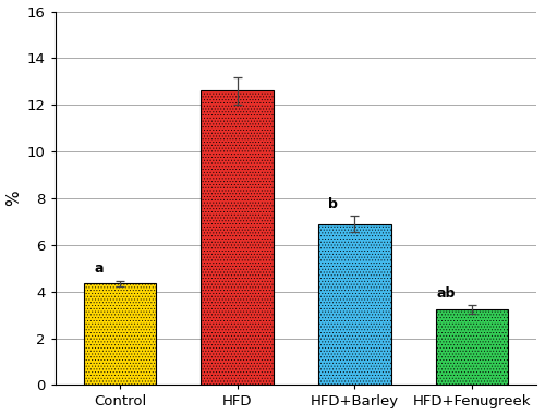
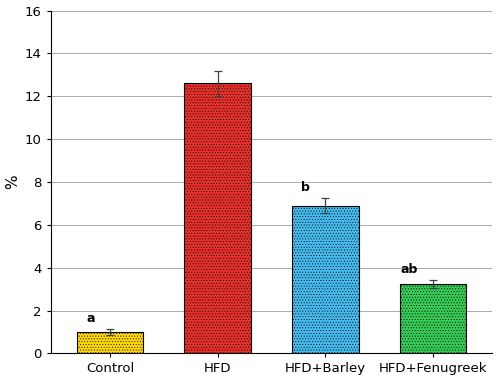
Control: 4.35 -> 1.00
